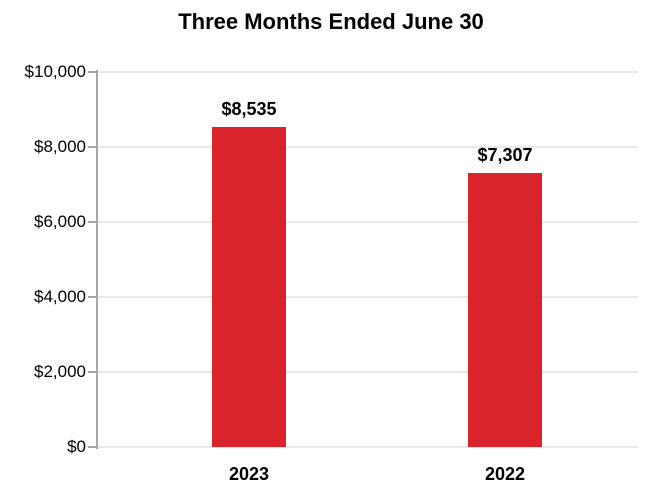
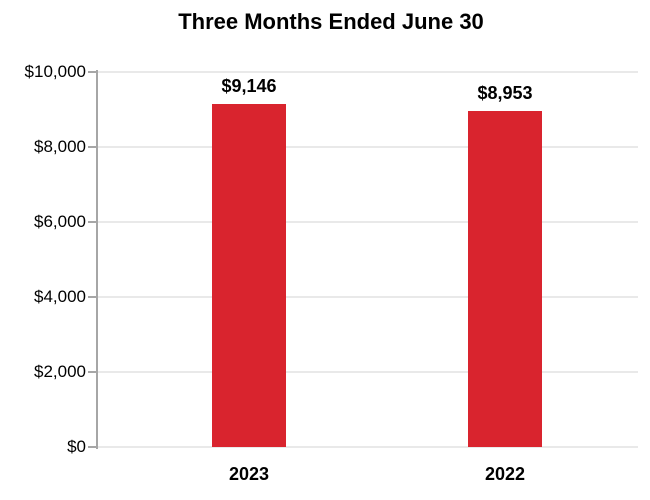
2023: $8,535 -> $9,146
2022: $7,307 -> $8,953
